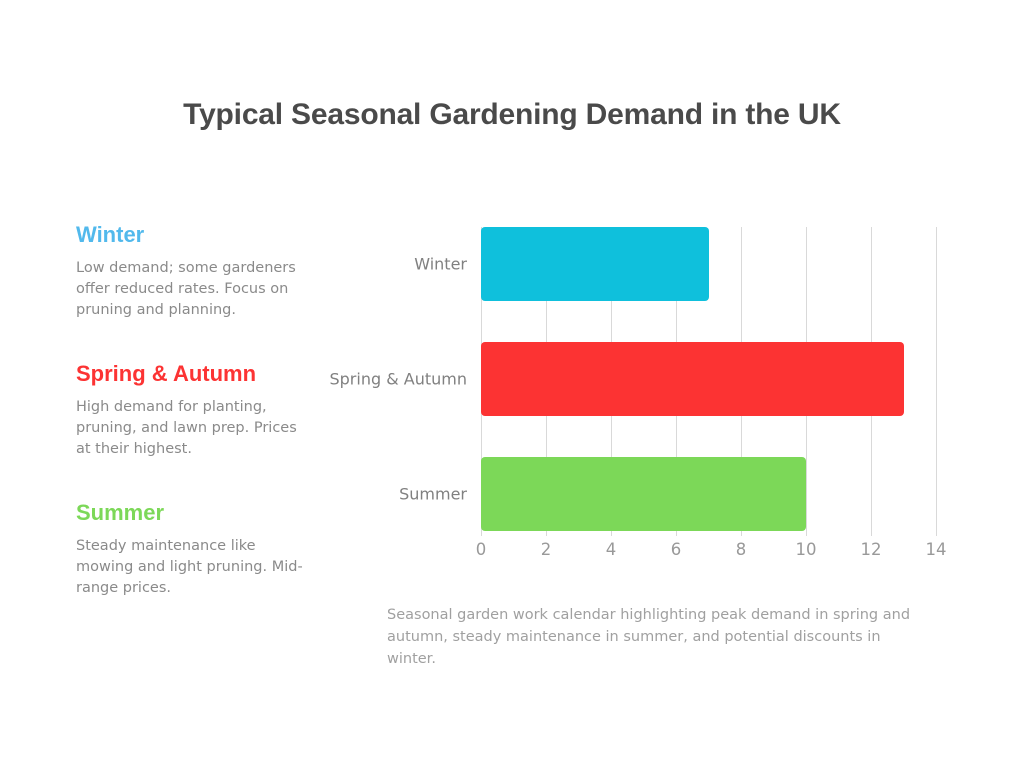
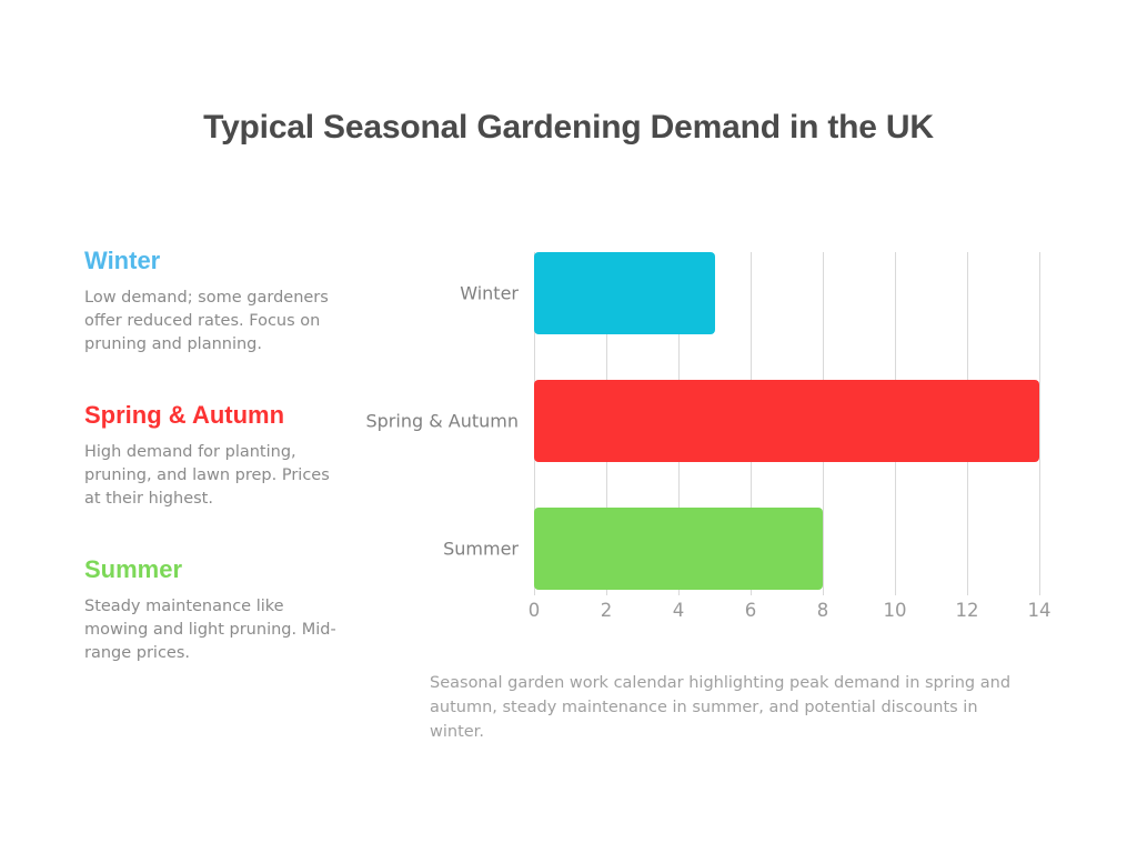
Winter: 7 -> 5
Spring & Autumn: 13 -> 14
Summer: 10 -> 8
